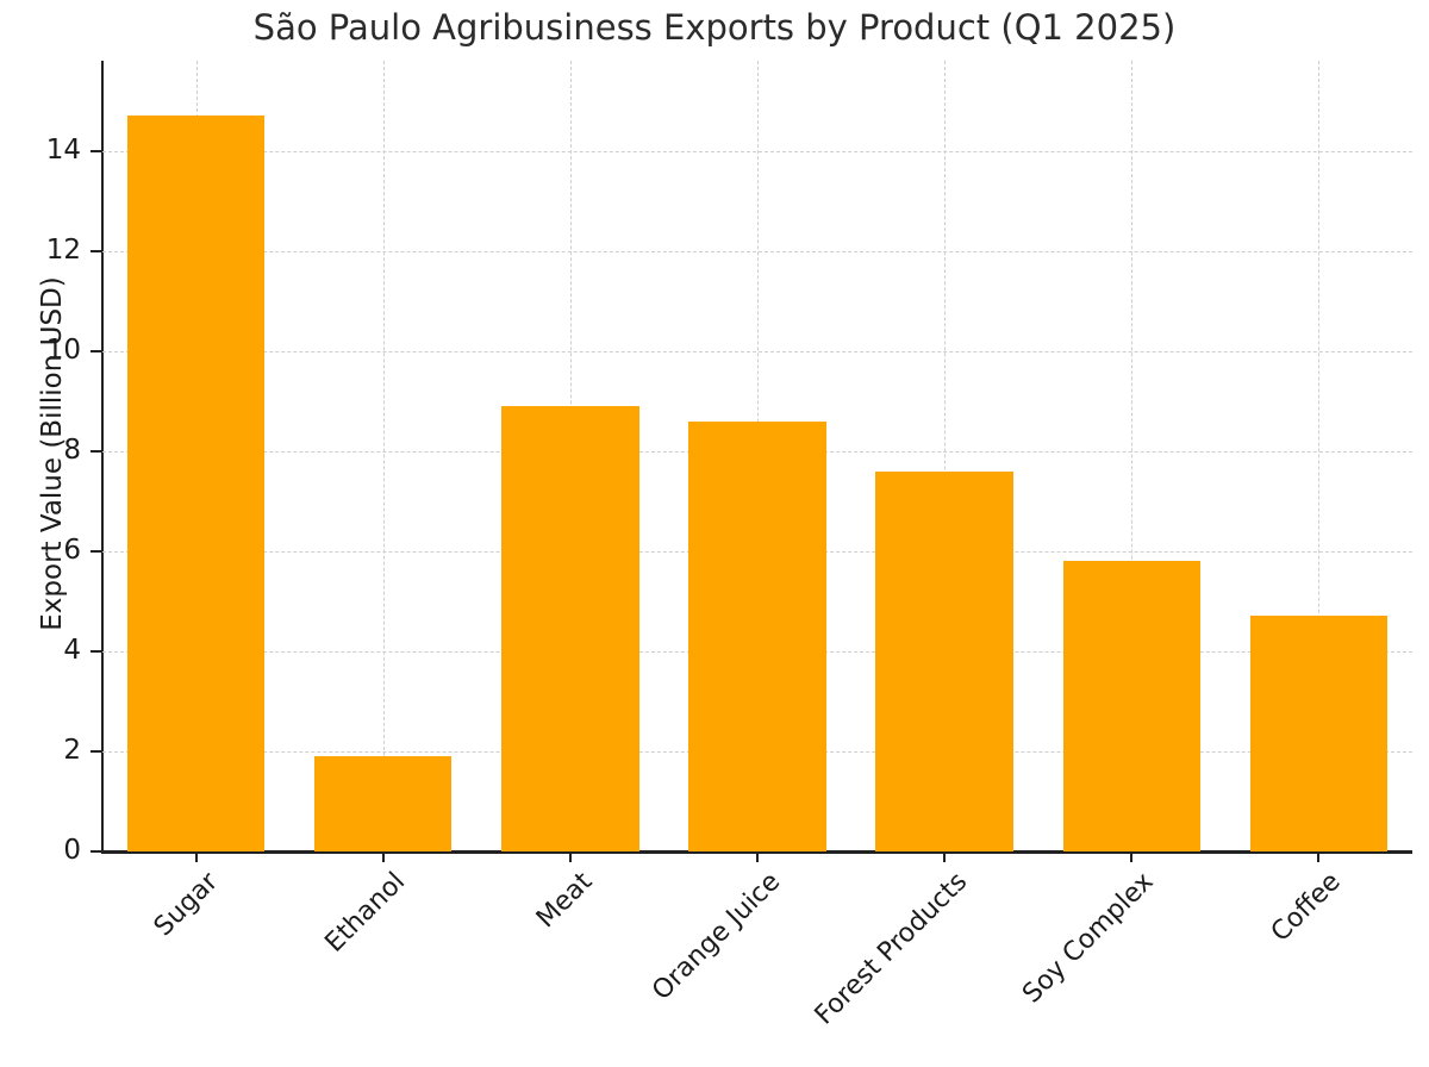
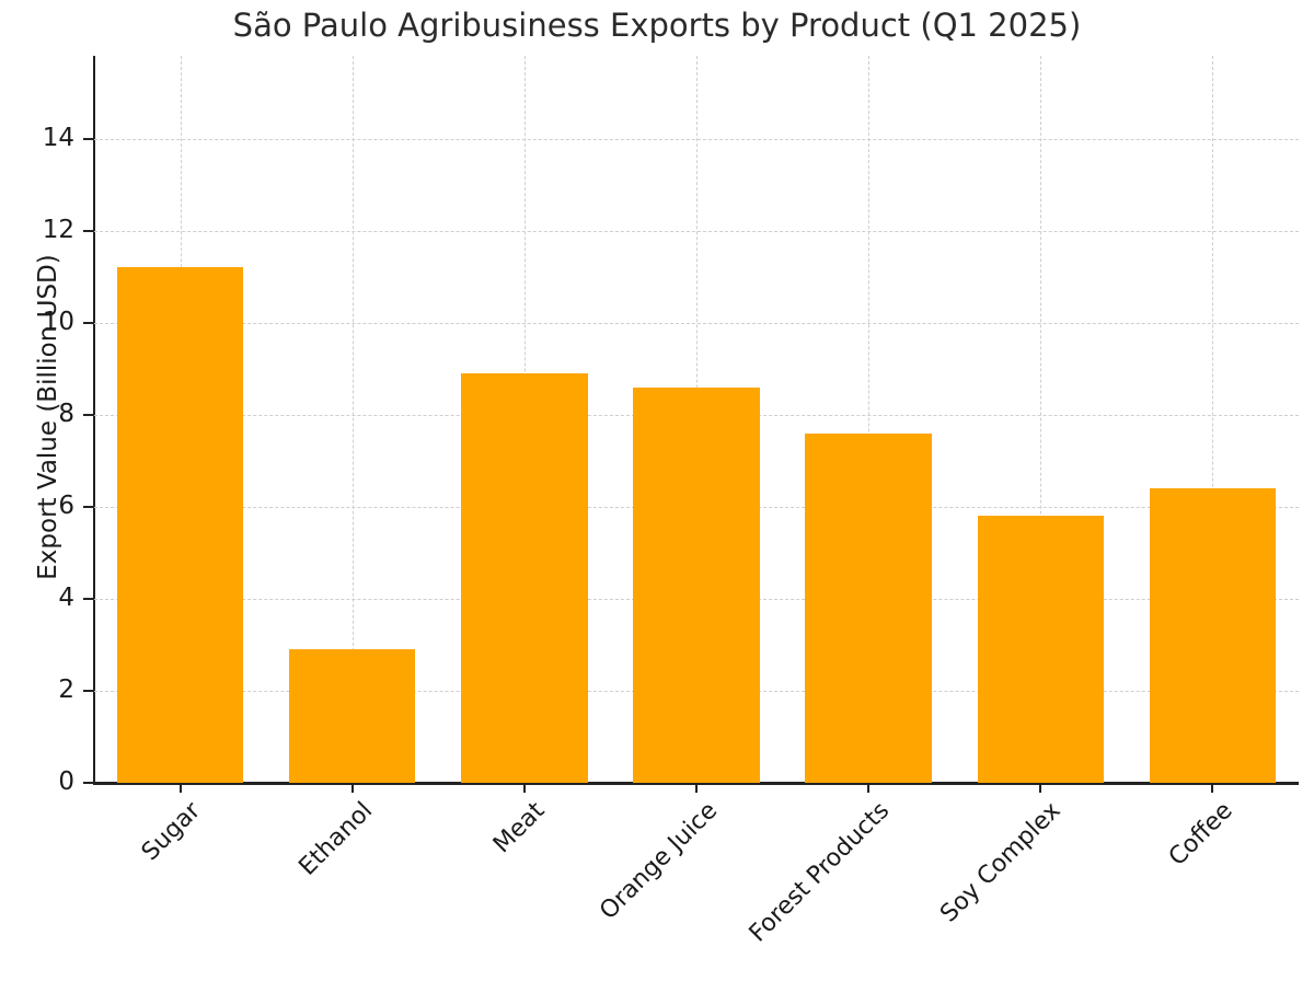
Sugar: 14.7 -> 11.2
Ethanol: 1.9 -> 2.9
Coffee: 4.7 -> 6.4
